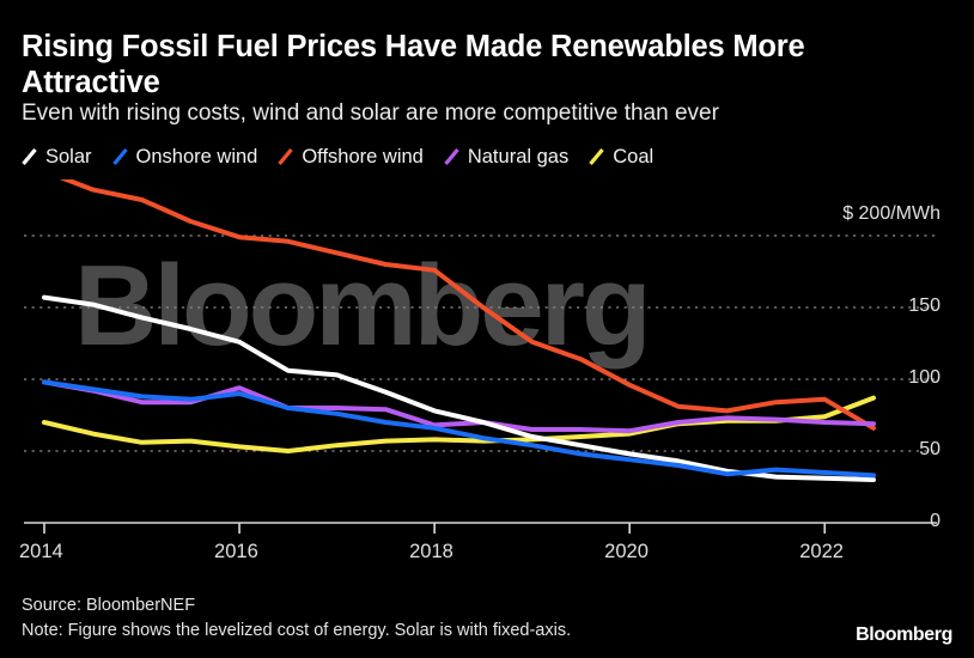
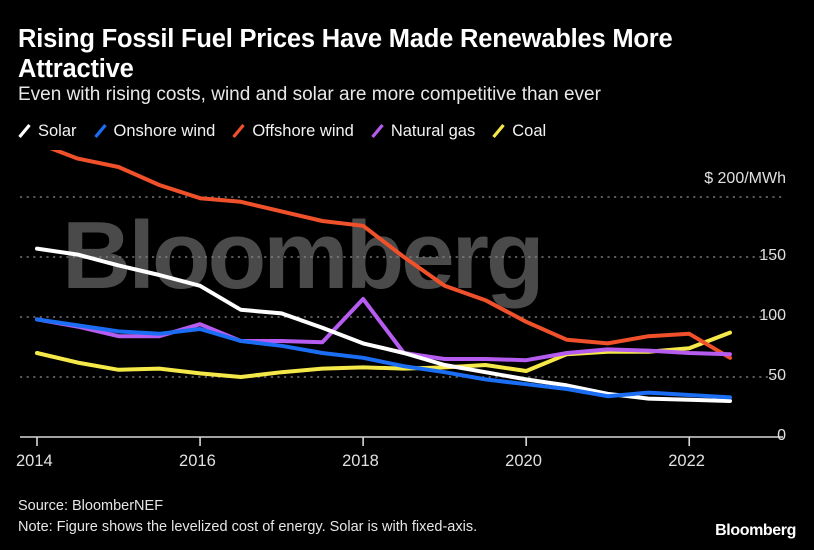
Natural gas/2018: 68 -> 115
Coal/2020: 62 -> 55
